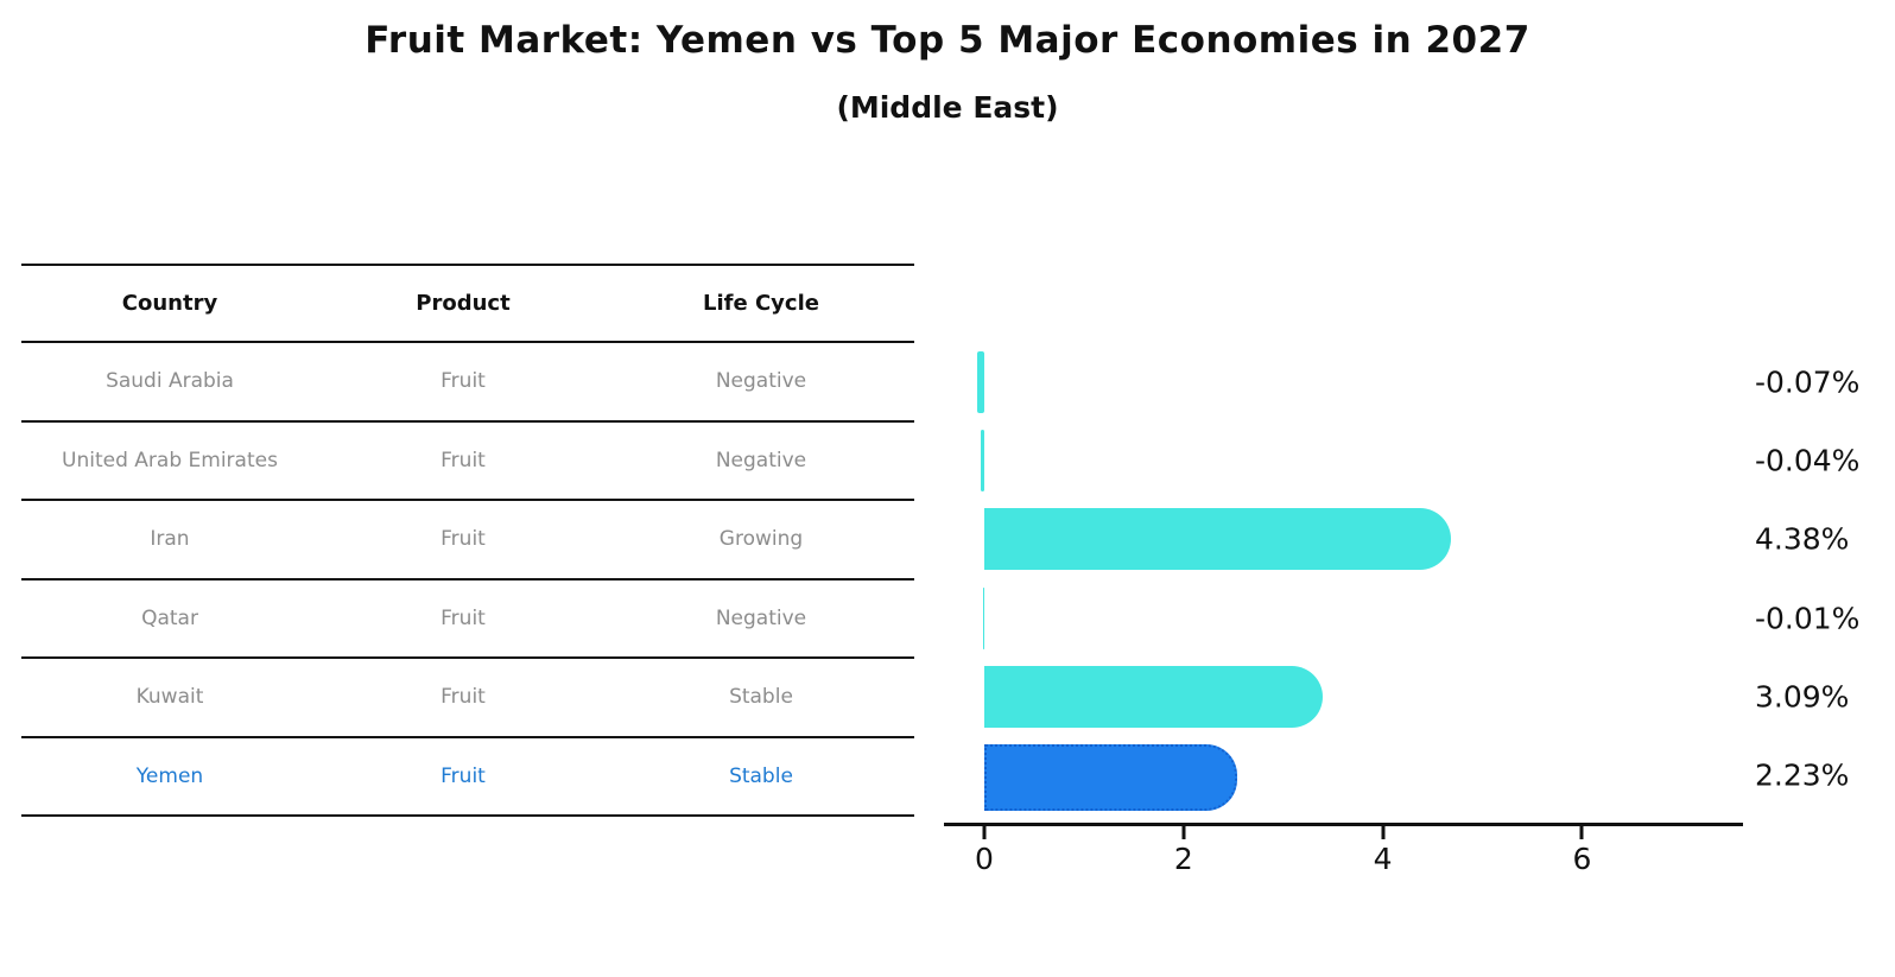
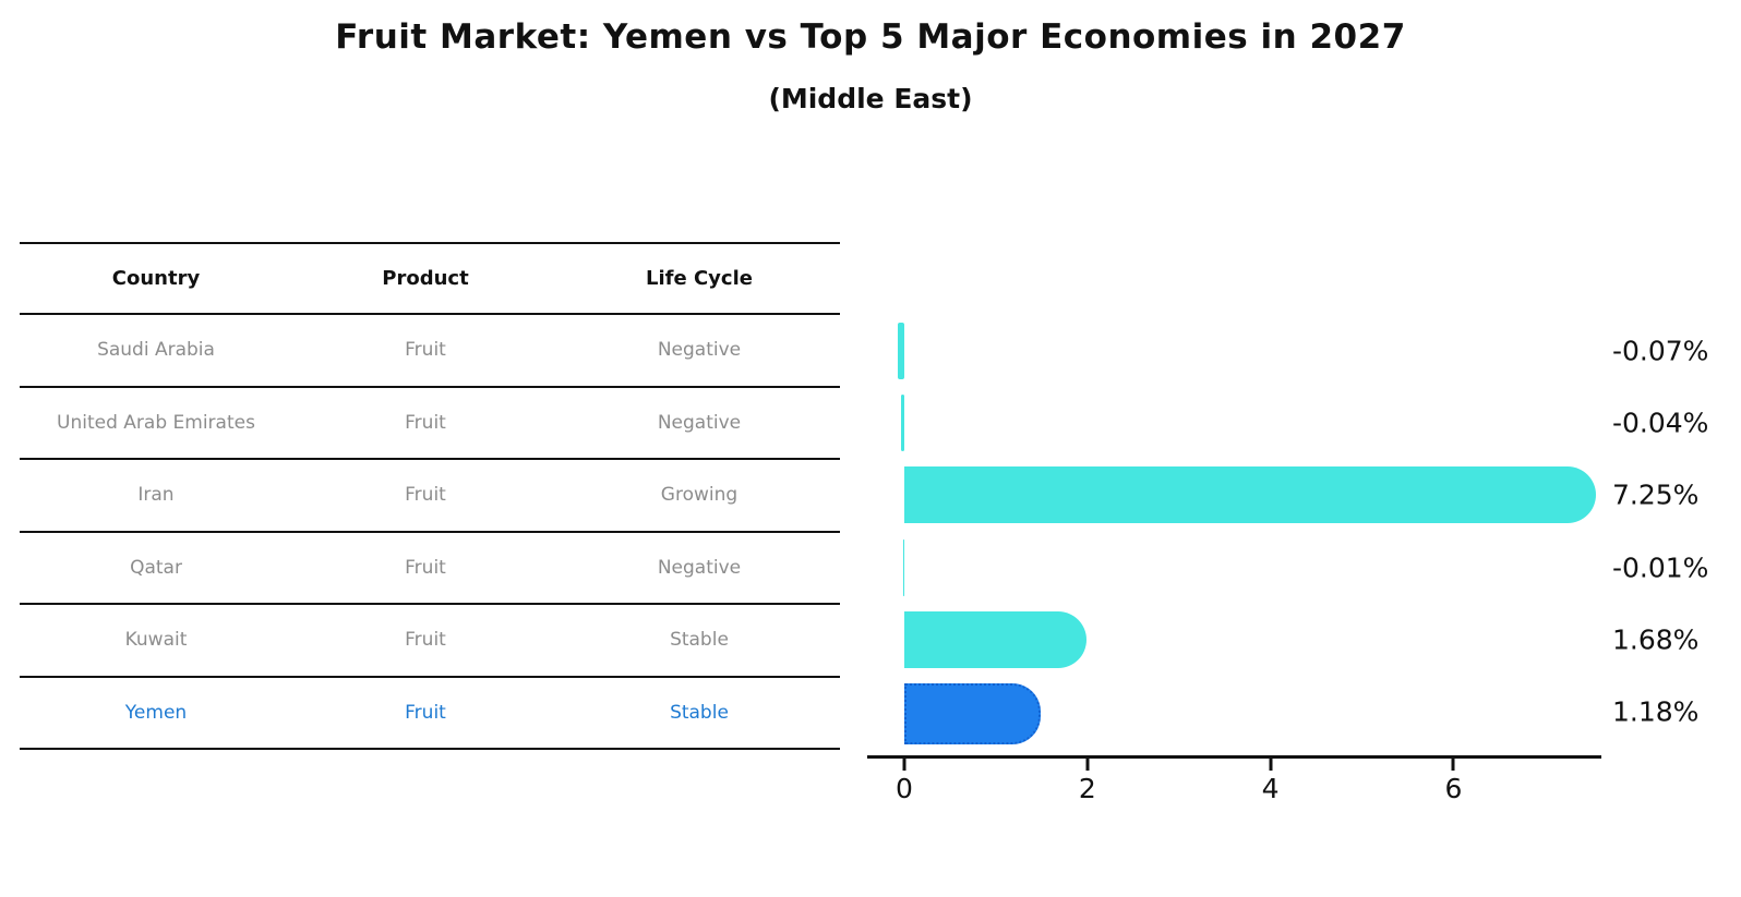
Iran: 4.38% -> 7.25%
Kuwait: 3.09% -> 1.68%
Yemen: 2.23% -> 1.18%
